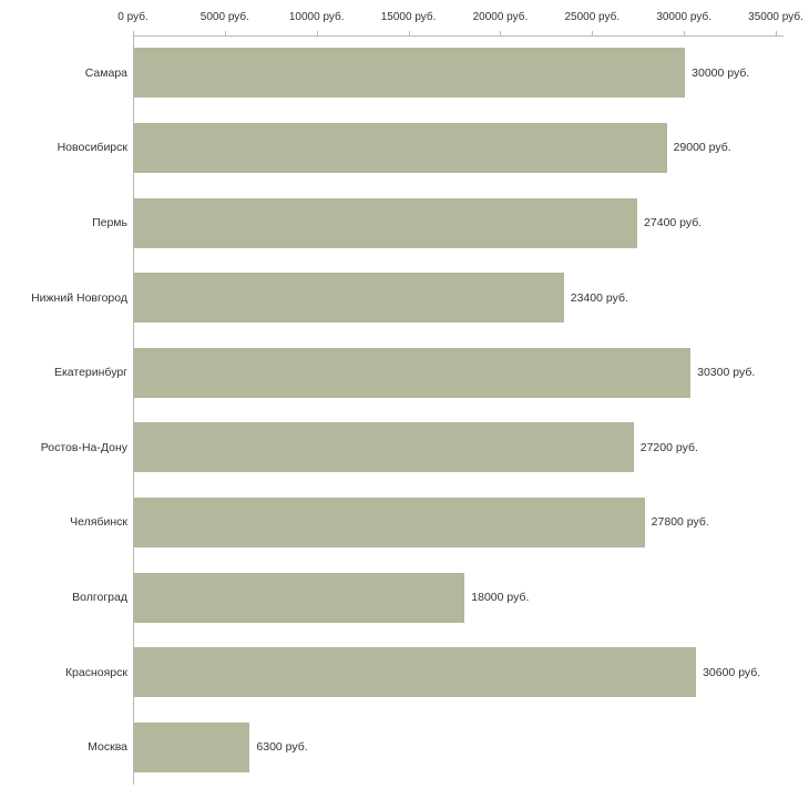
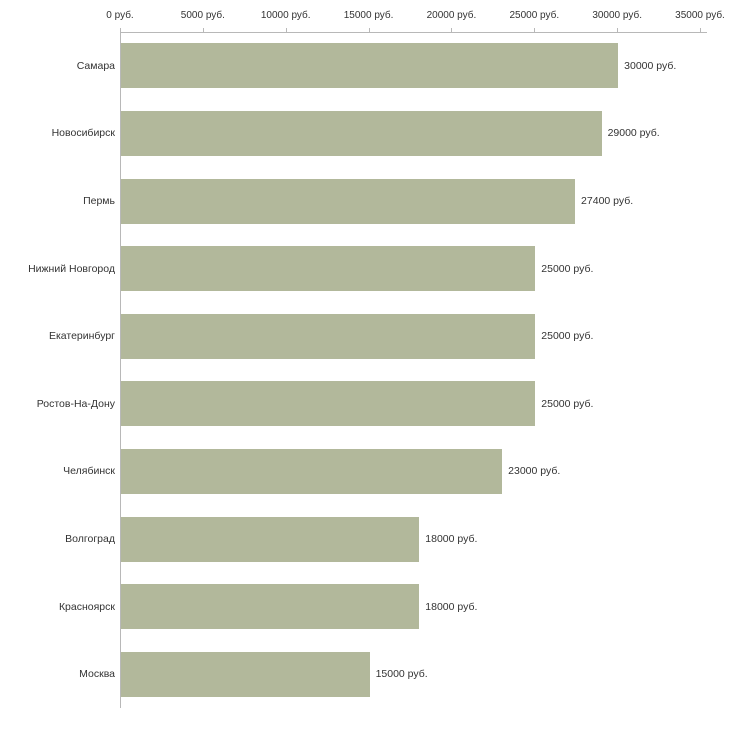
Нижний Новгород: 23400 -> 25000
Екатеринбург: 30300 -> 25000
Ростов-На-Дону: 27200 -> 25000
Челябинск: 27800 -> 23000
Красноярск: 30600 -> 18000
Москва: 6300 -> 15000
